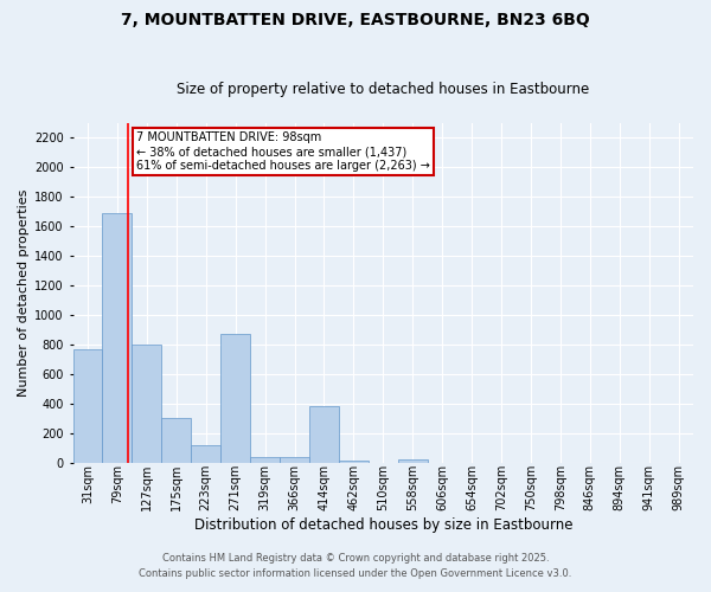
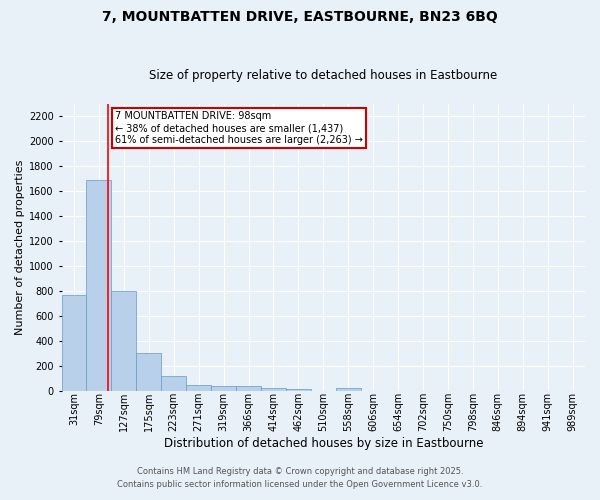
271sqm: 870 -> 40
414sqm: 380 -> 20
